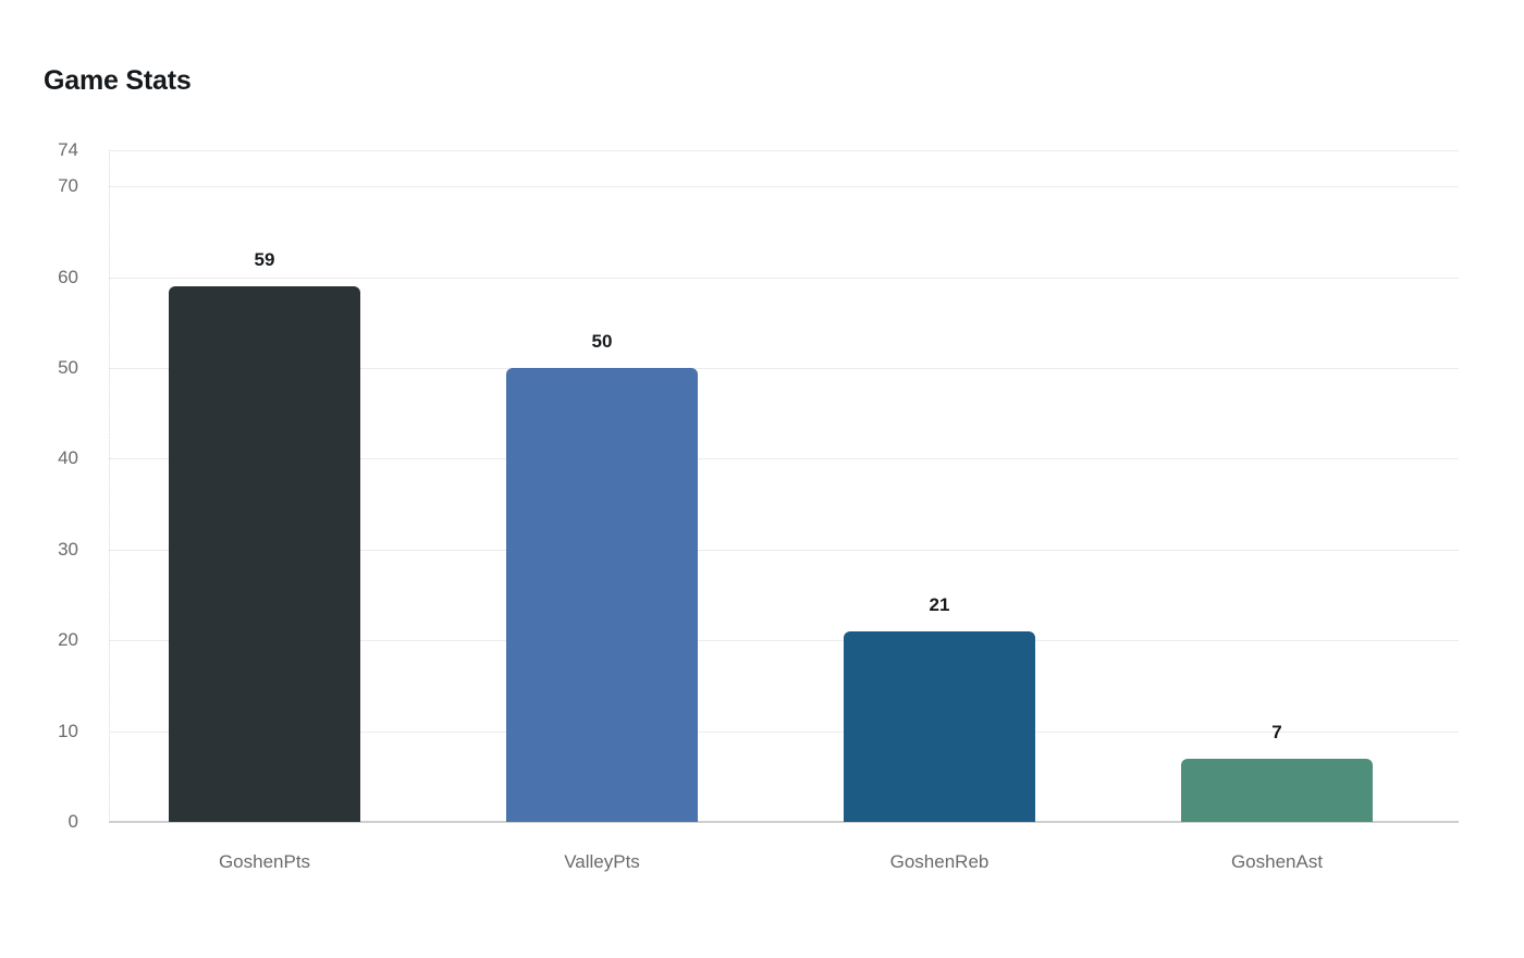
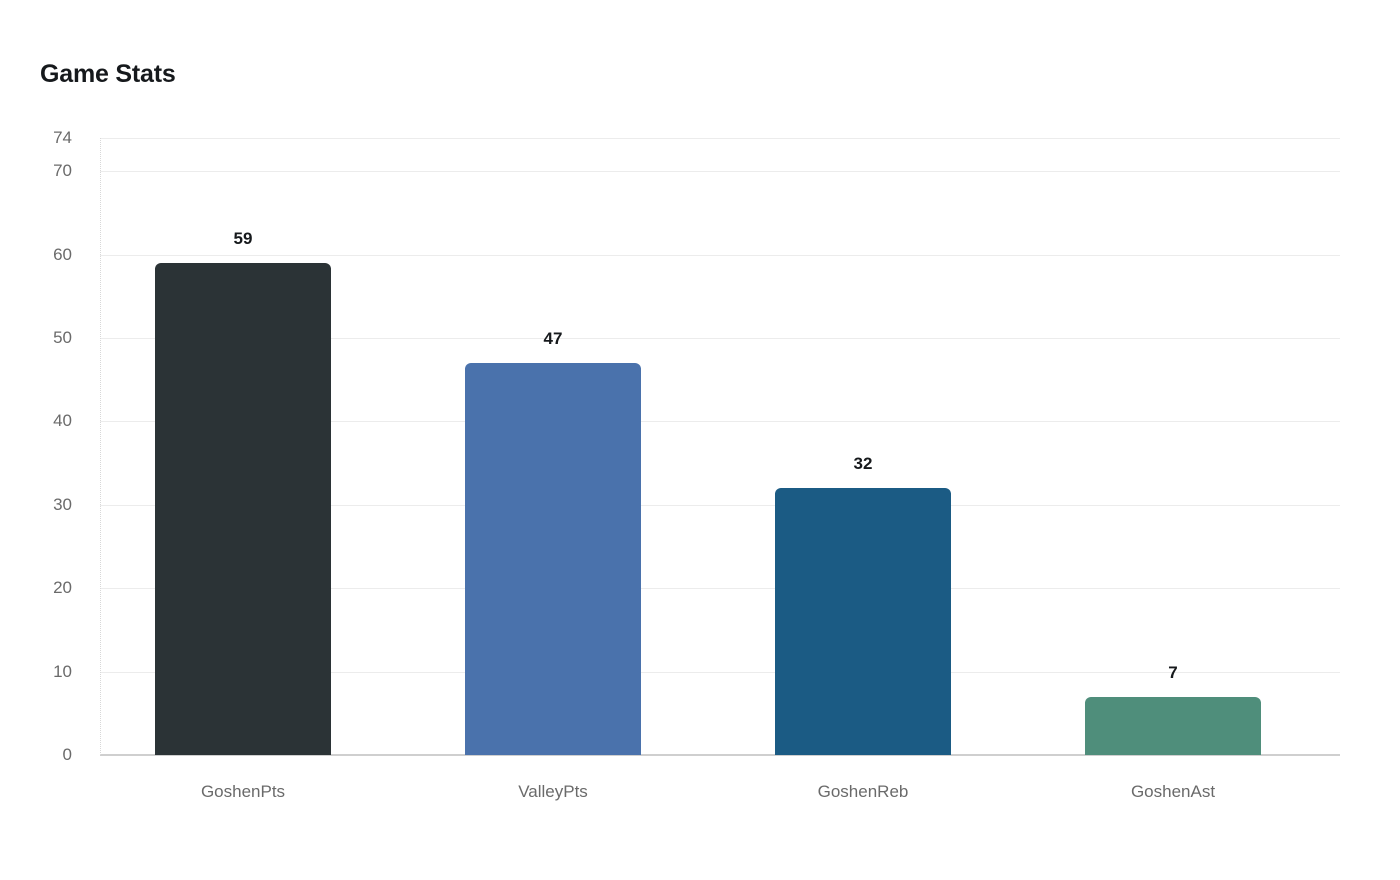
ValleyPts: 50 -> 47
GoshenReb: 21 -> 32
